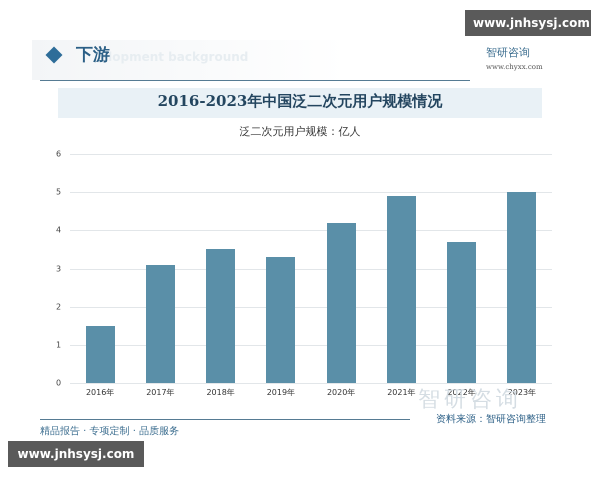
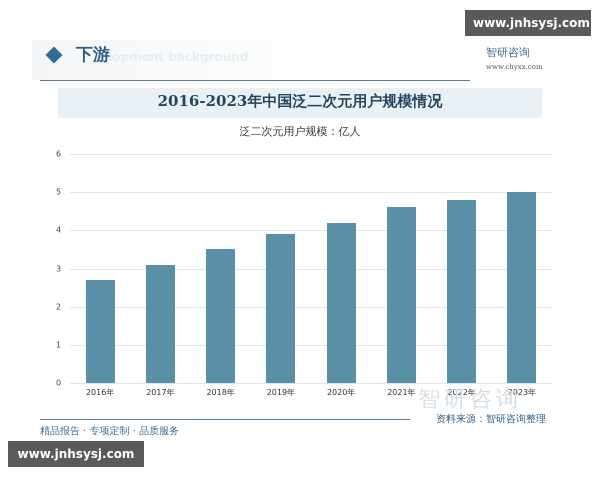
2016年: 1.5 -> 2.7
2019年: 3.3 -> 3.9
2021年: 4.9 -> 4.6
2022年: 3.7 -> 4.8
